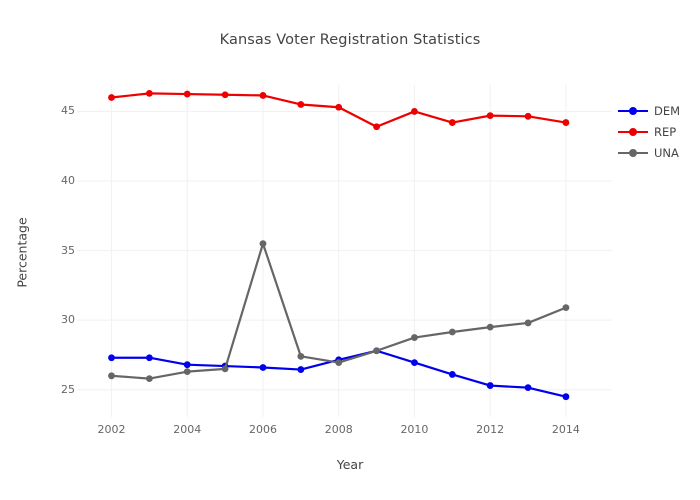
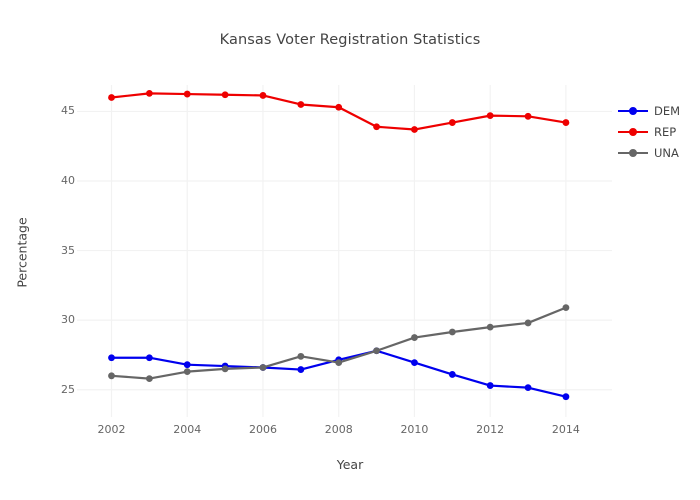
UNA/2006: 35.5 -> 26.6
REP/2010: 45.0 -> 43.7
